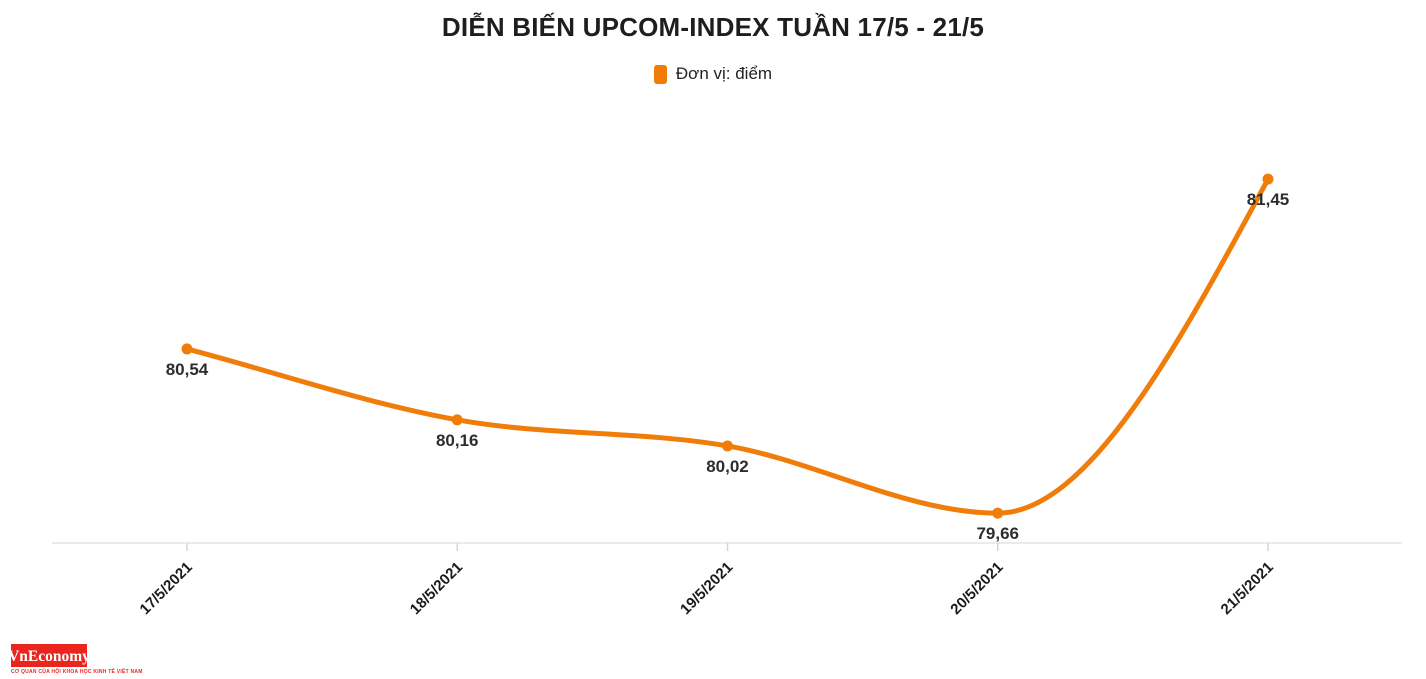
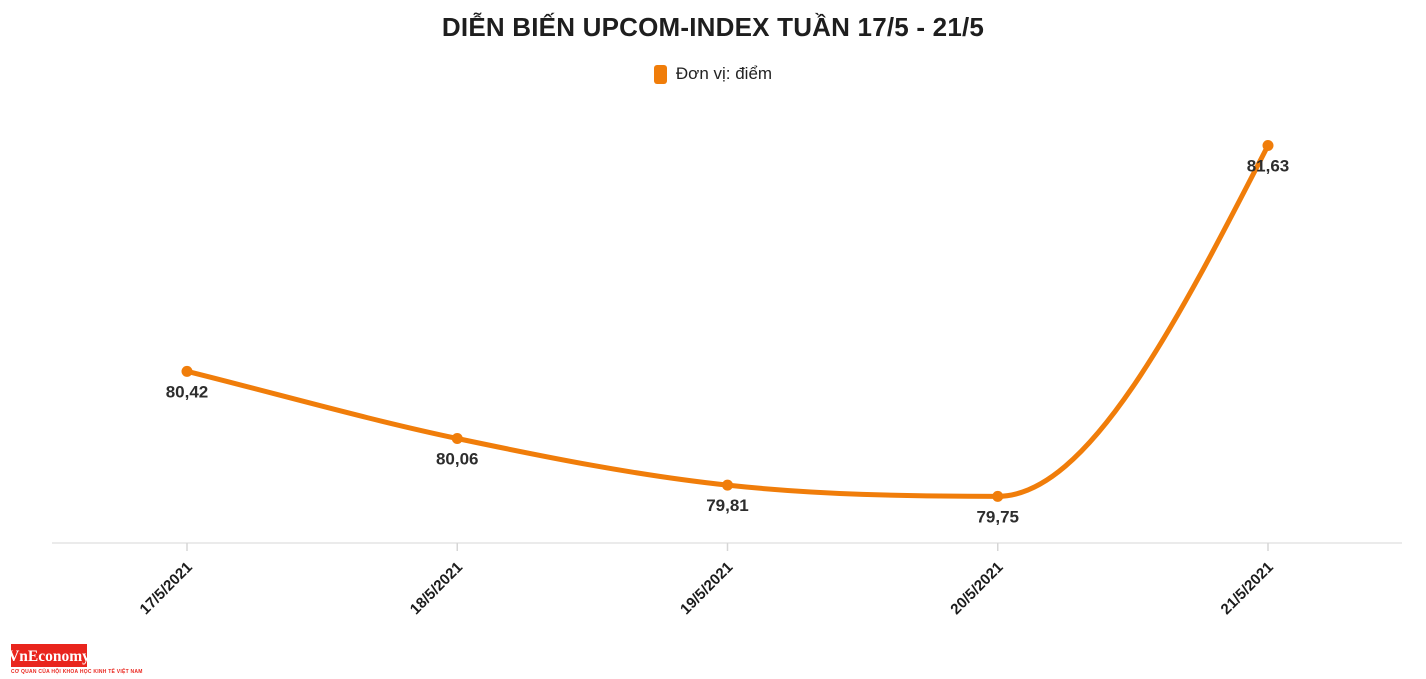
17/5/2021: 80,54 -> 80,42
18/5/2021: 80,16 -> 80,06
19/5/2021: 80,02 -> 79,81
20/5/2021: 79,66 -> 79,75
21/5/2021: 81,45 -> 81,63
